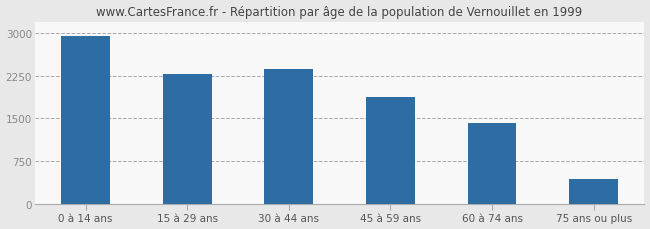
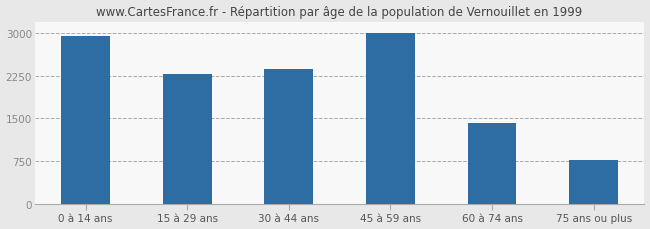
45 à 59 ans: 1870 -> 3000
75 ans ou plus: 430 -> 760
